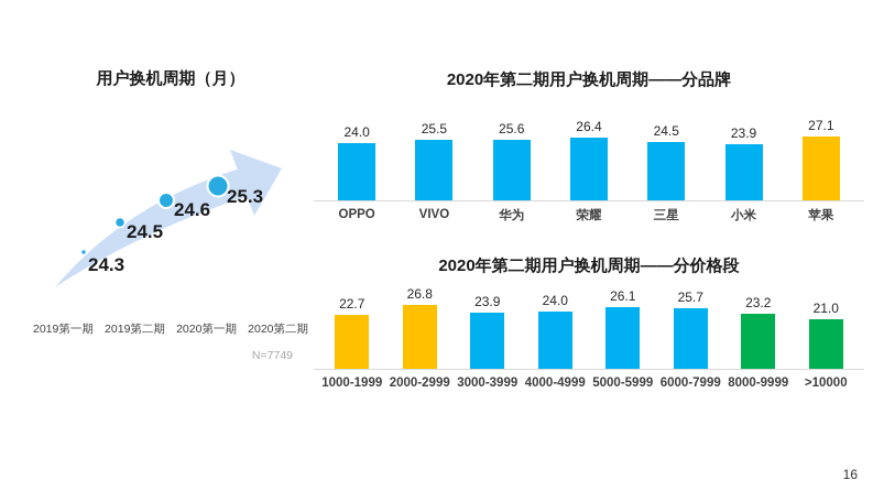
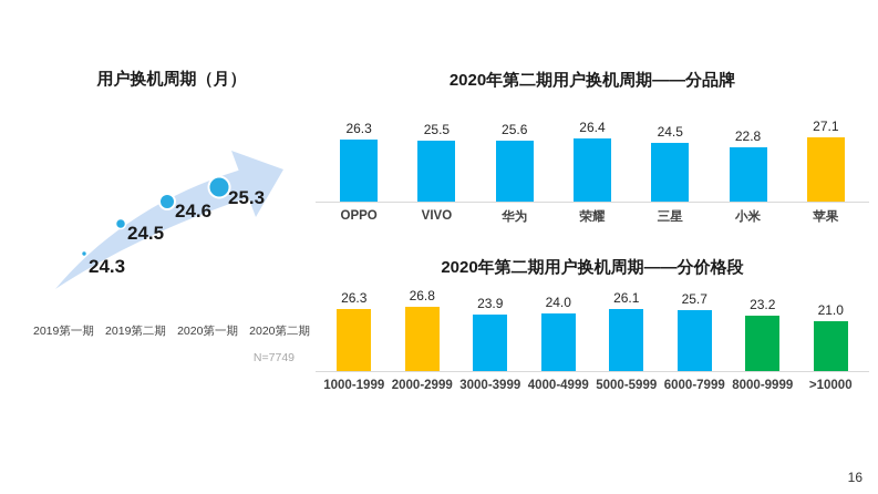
2020年第二期用户换机周期——分品牌/OPPO: 24.0 -> 26.3
2020年第二期用户换机周期——分品牌/小米: 23.9 -> 22.8
2020年第二期用户换机周期——分价格段/1000-1999: 22.7 -> 26.3
